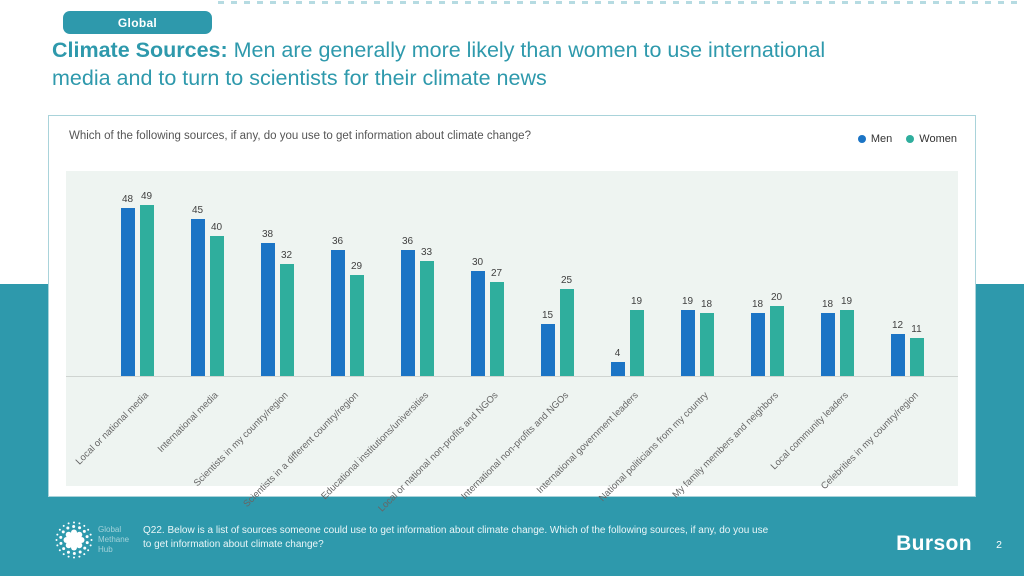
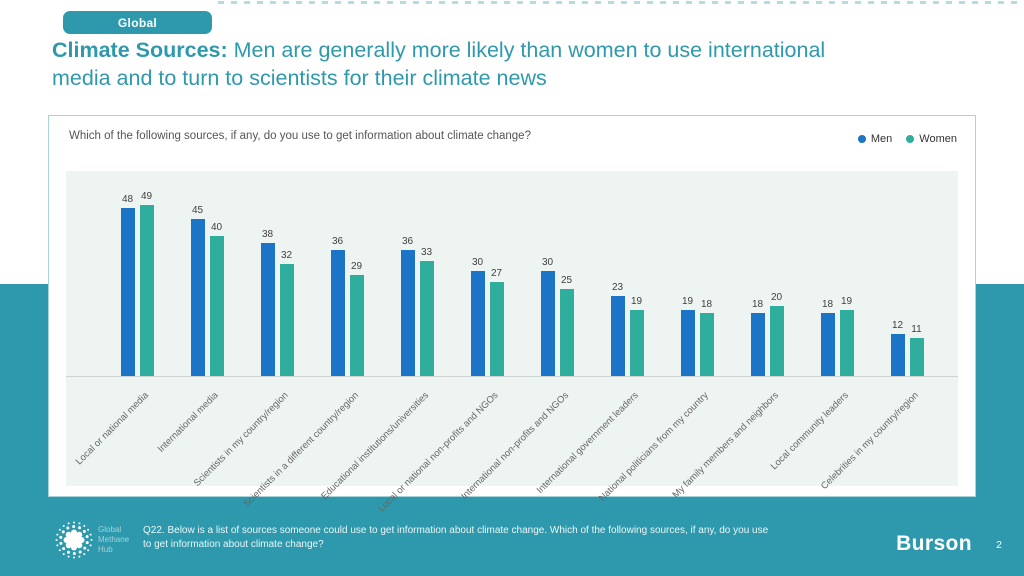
Men/International non-profits and NGOs: 15 -> 30
Men/International government leaders: 4 -> 23
